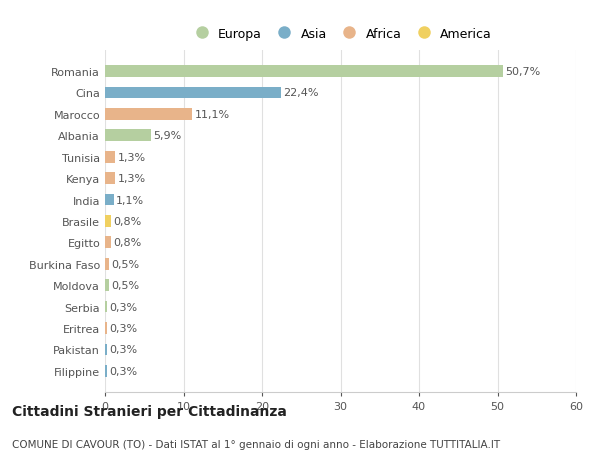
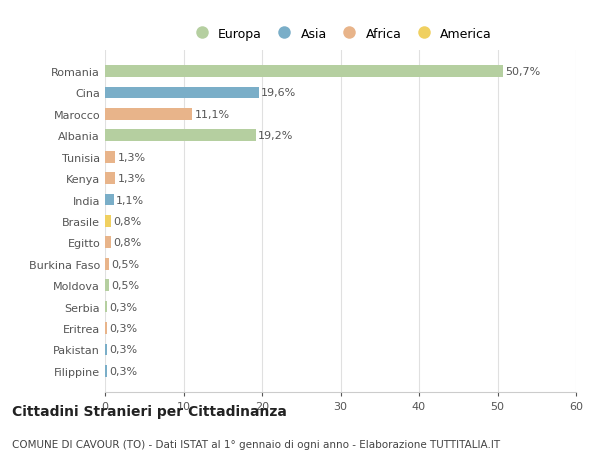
Cina: 22,4% -> 19,6%
Albania: 5,9% -> 19,2%
